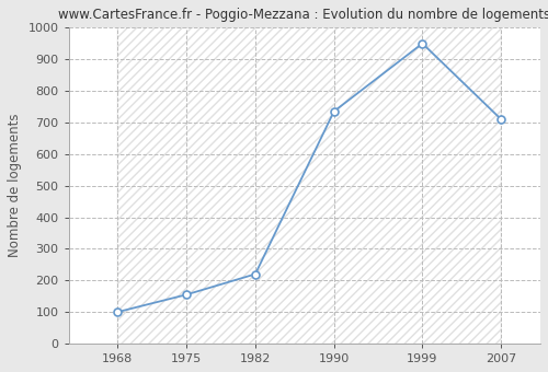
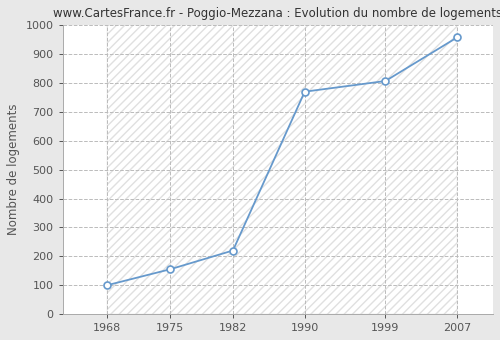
1990: 735 -> 770
1999: 950 -> 807
2007: 710 -> 958
